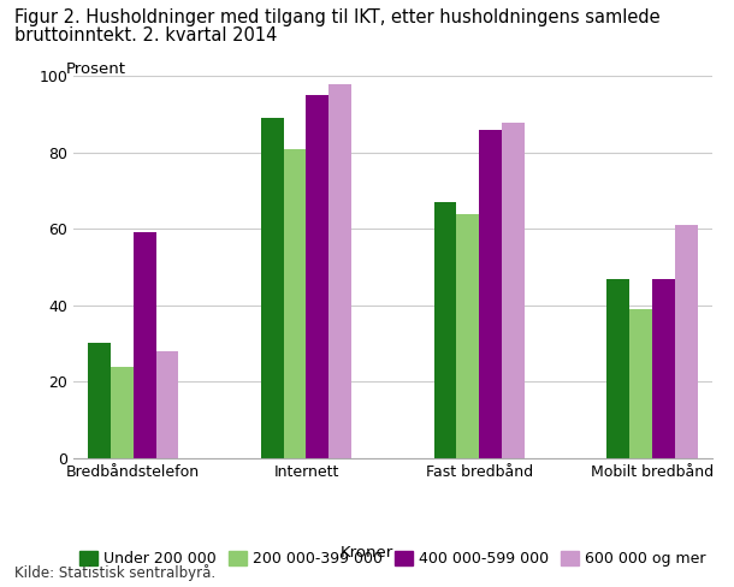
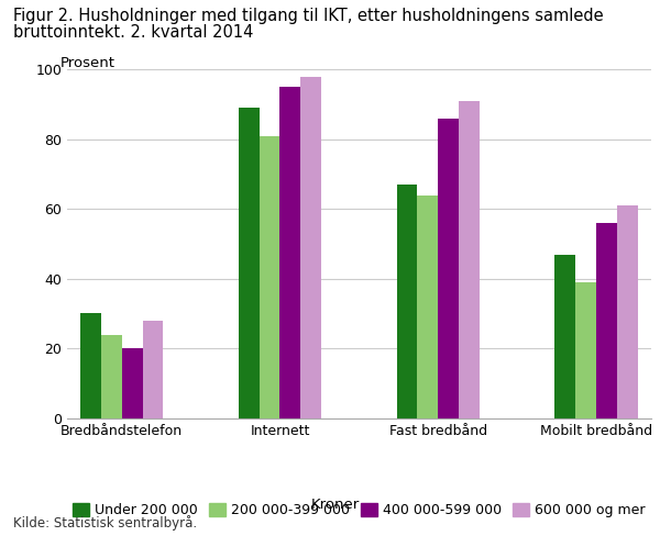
400 000-599 000/Bredbåndstelefon: 59 -> 20
600 000 og mer/Fast bredbånd: 88 -> 91
400 000-599 000/Mobilt bredbånd: 47 -> 56
